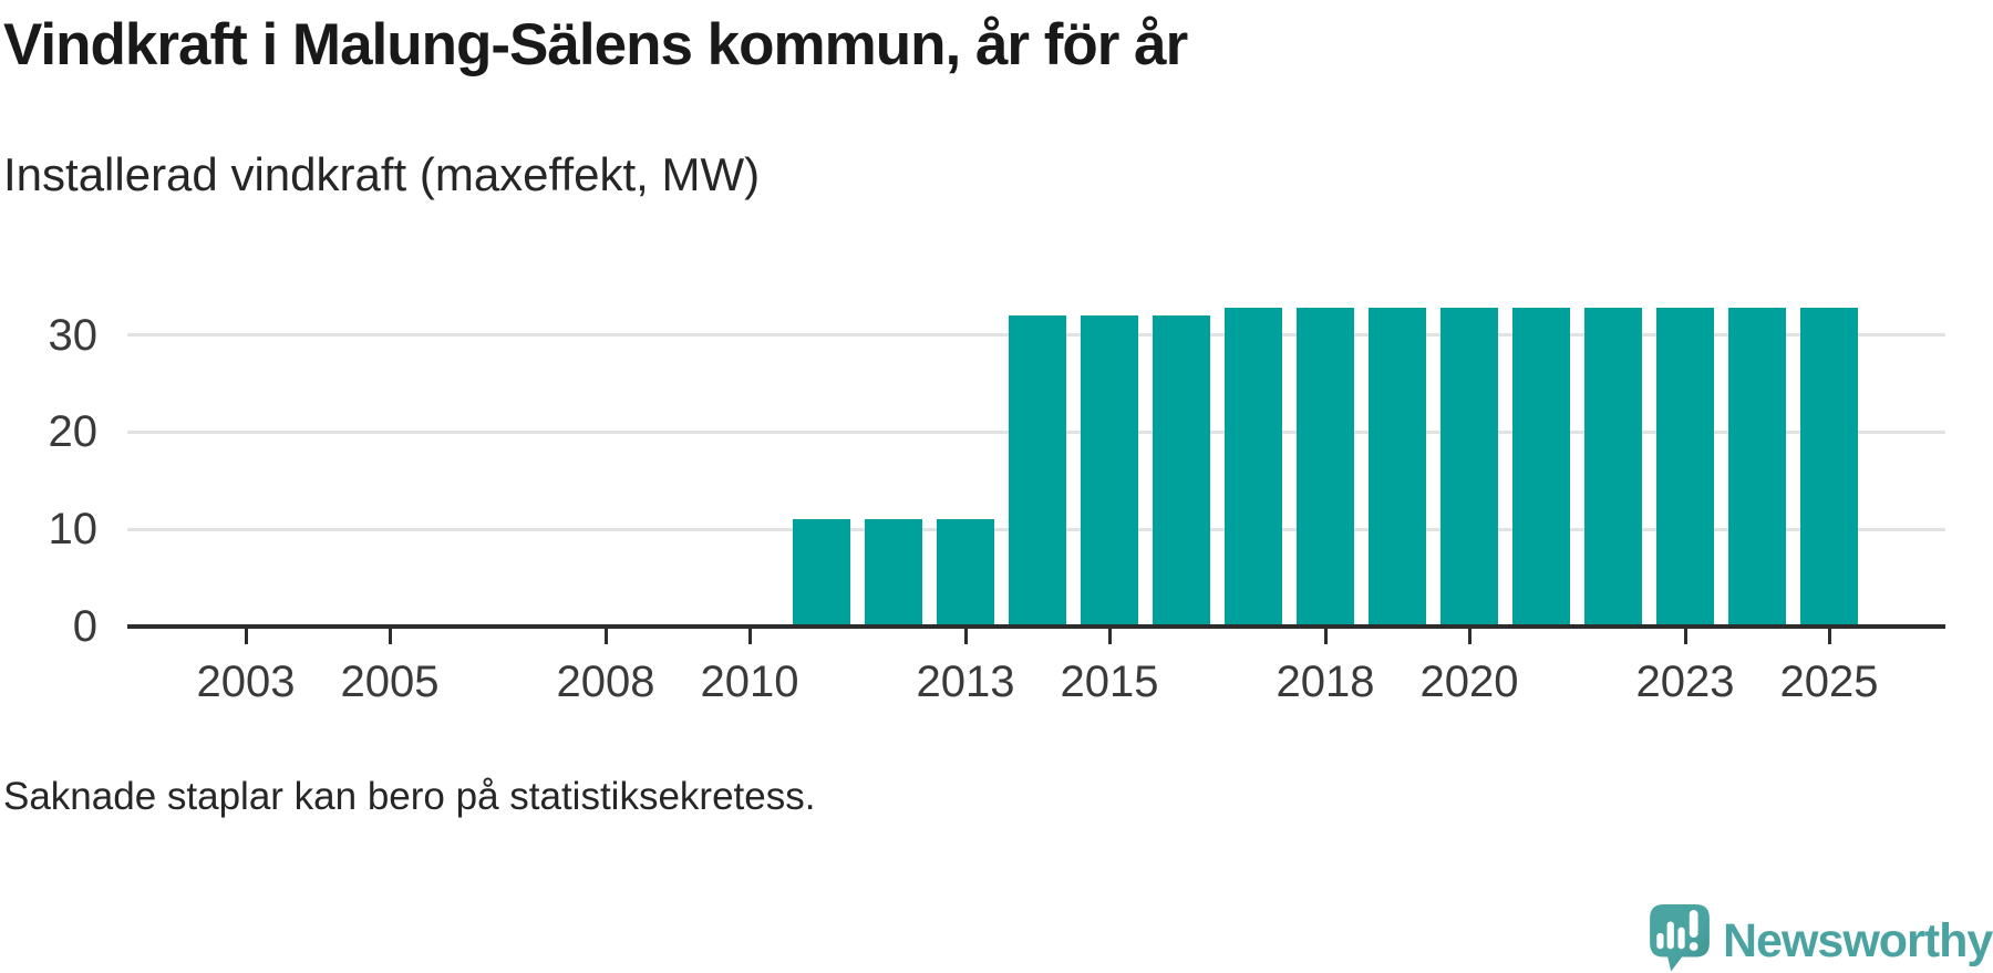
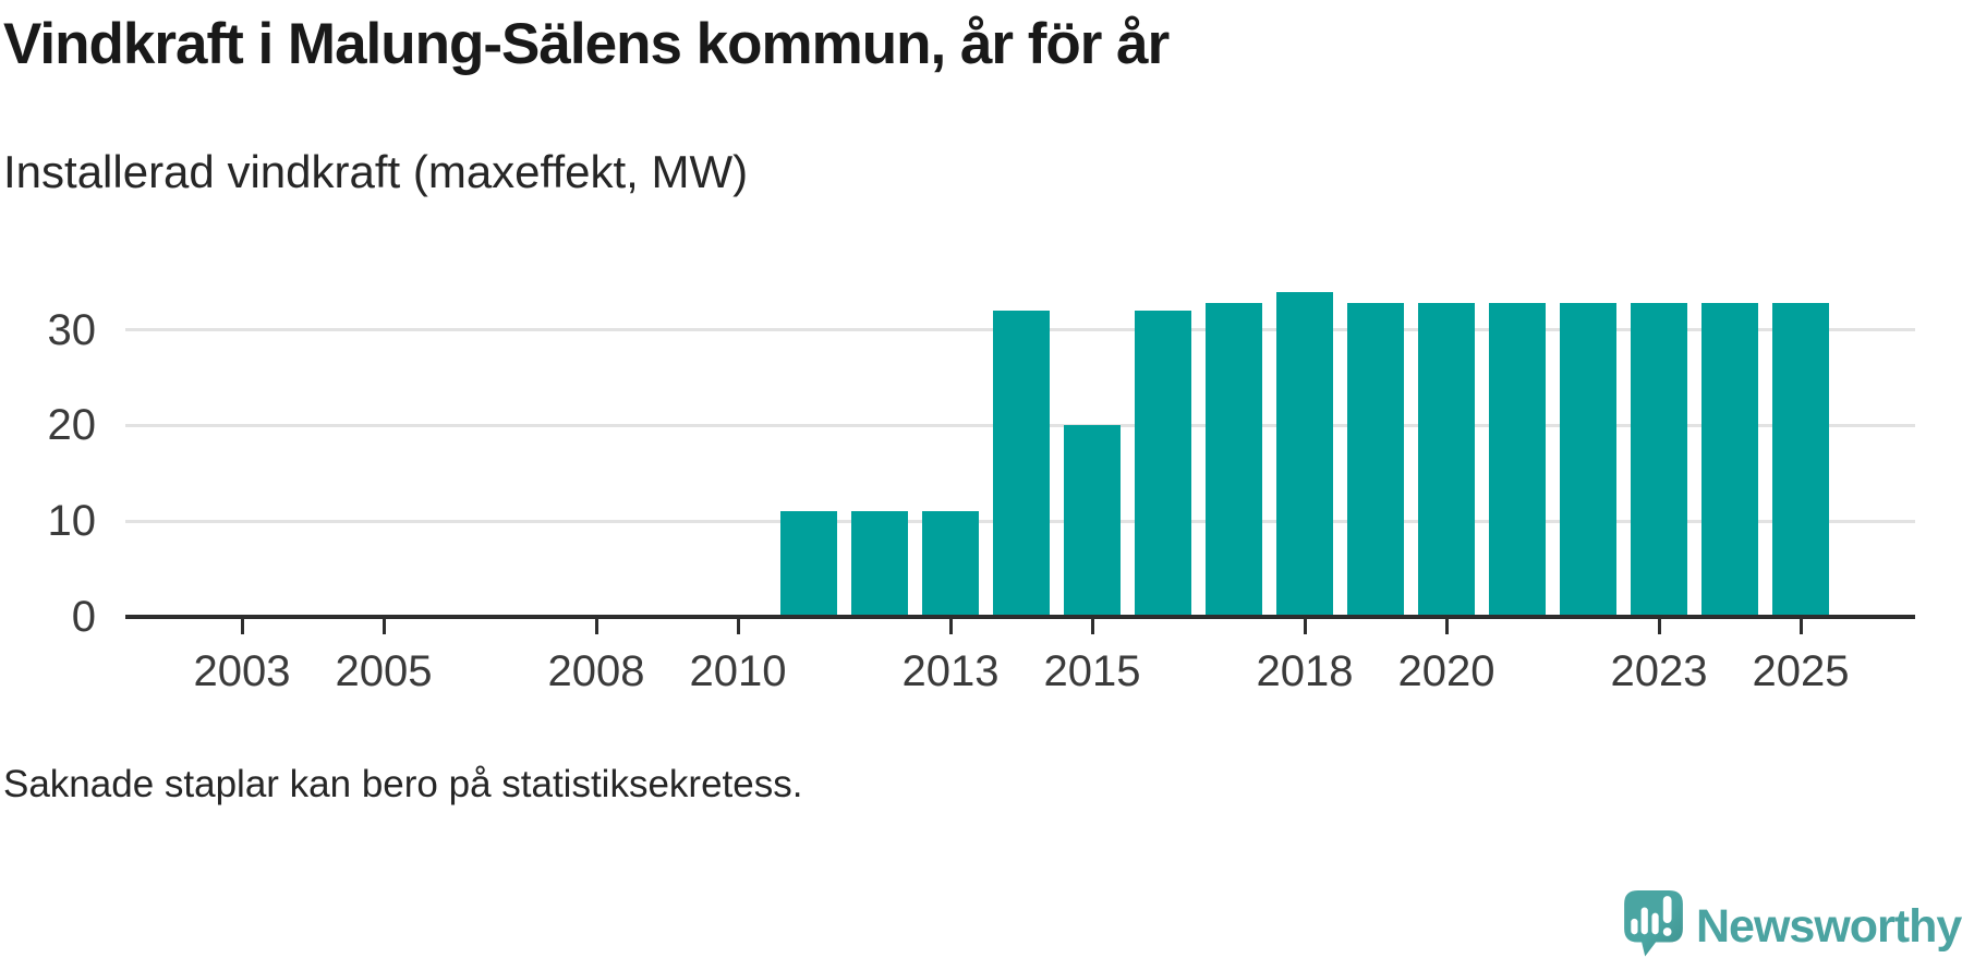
2015: 32 -> 20
2018: 33 -> 34
